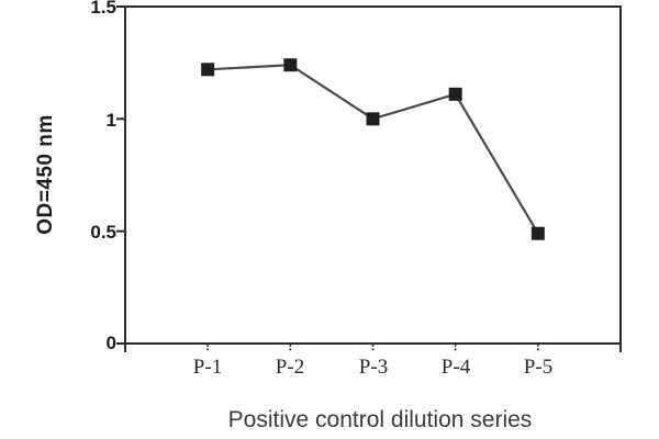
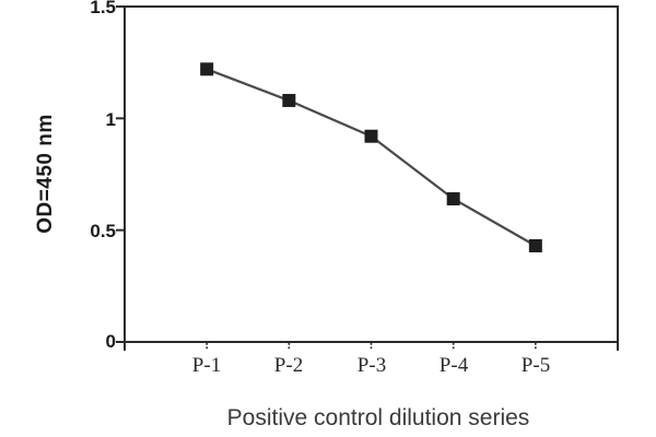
P-2: 1.24 -> 1.08
P-3: 1.00 -> 0.92
P-4: 1.11 -> 0.64
P-5: 0.49 -> 0.43
